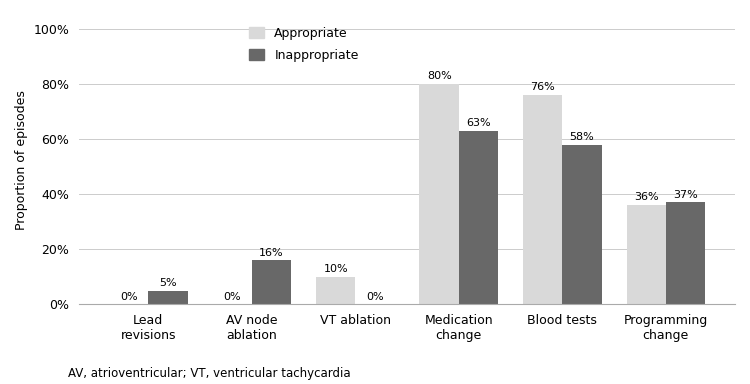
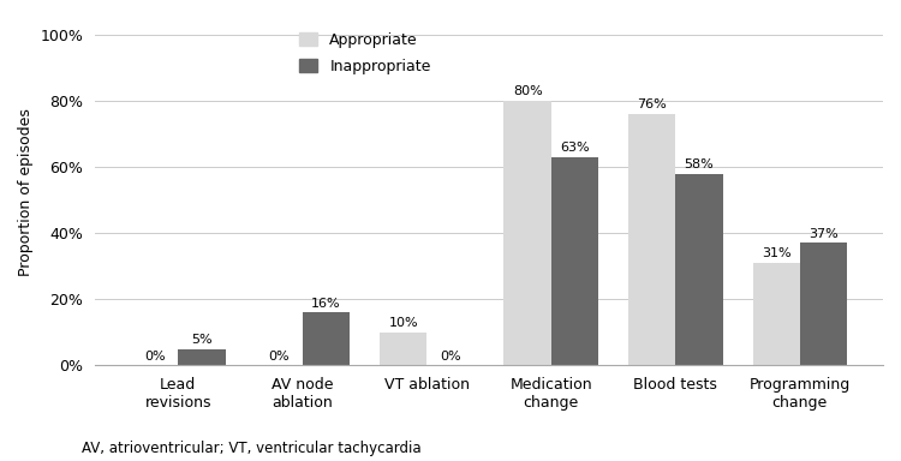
Appropriate/Programming change: 36% -> 31%
